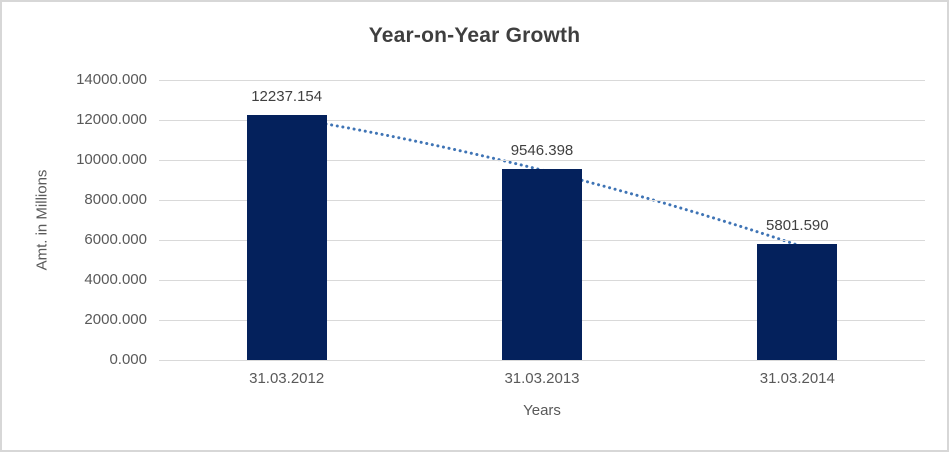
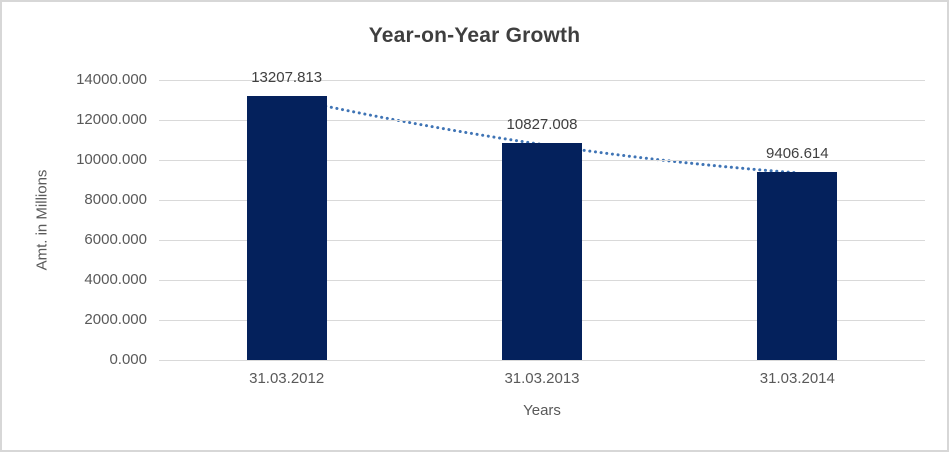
31.03.2012: 12237.154 -> 13207.813
31.03.2013: 9546.398 -> 10827.008
31.03.2014: 5801.590 -> 9406.614
